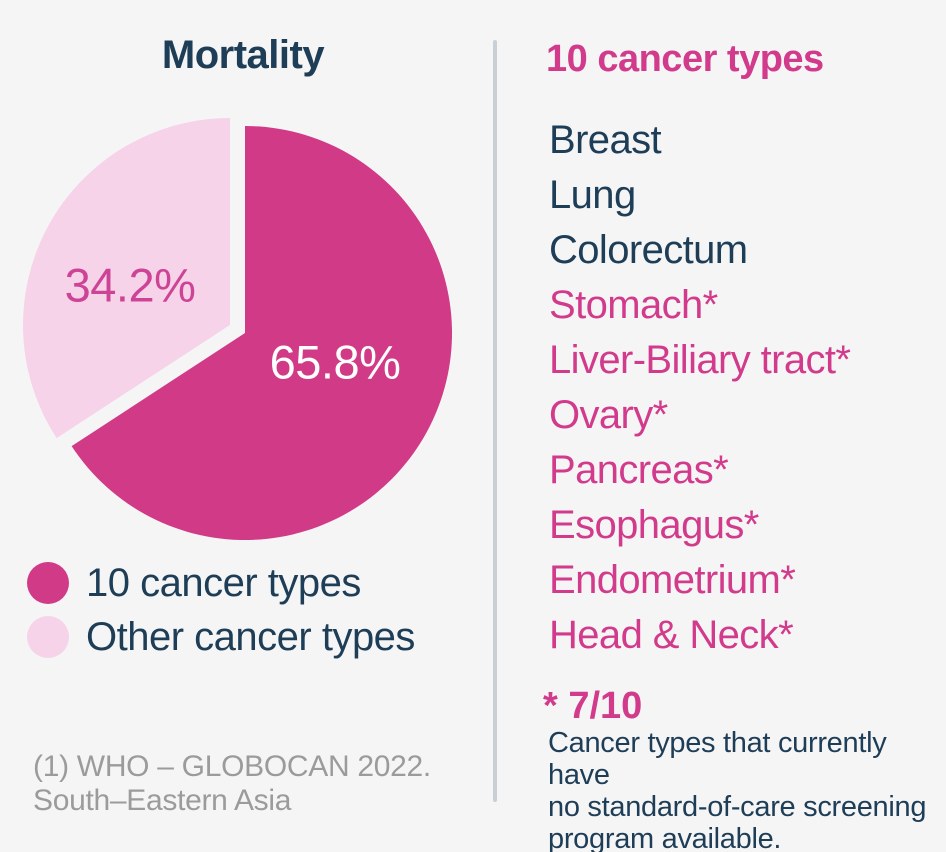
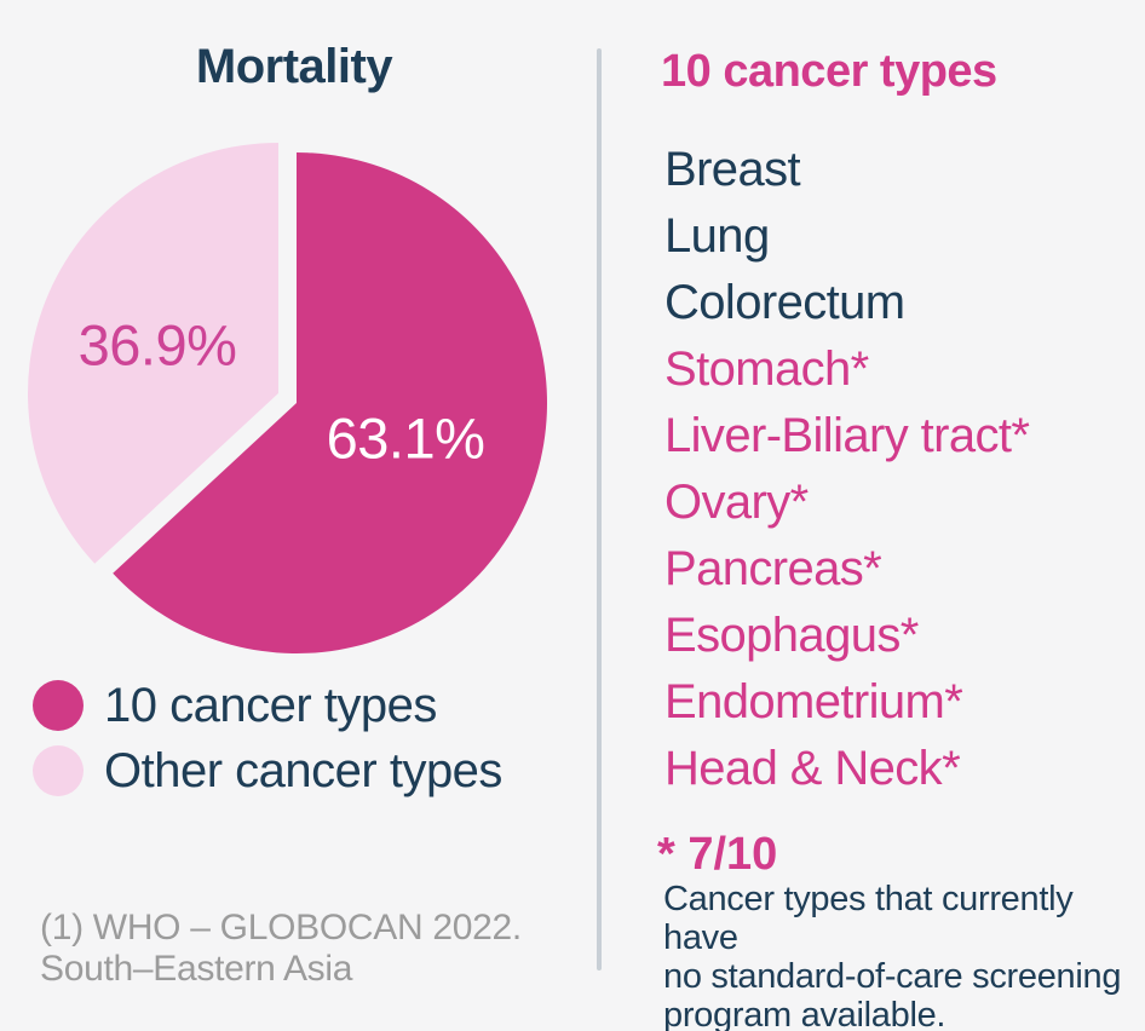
10 cancer types: 65.8% -> 63.1%
Other cancer types: 34.2% -> 36.9%
